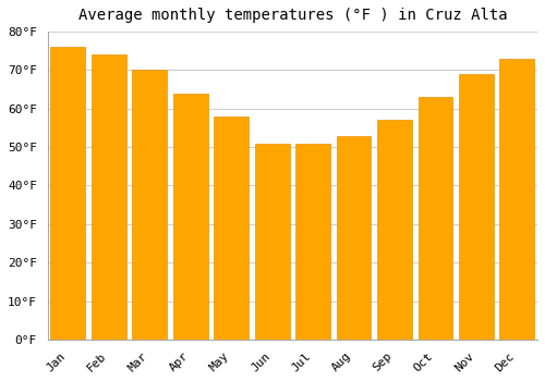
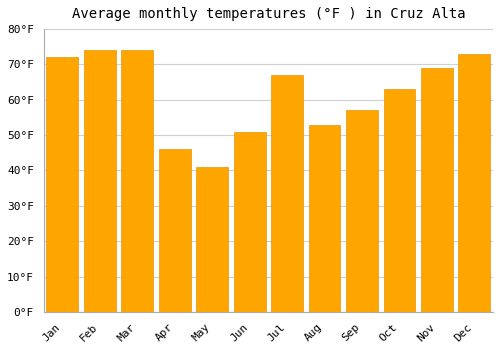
Jan: 76°F -> 72°F
Mar: 70°F -> 74°F
Apr: 64°F -> 46°F
May: 58°F -> 41°F
Jul: 51°F -> 67°F
